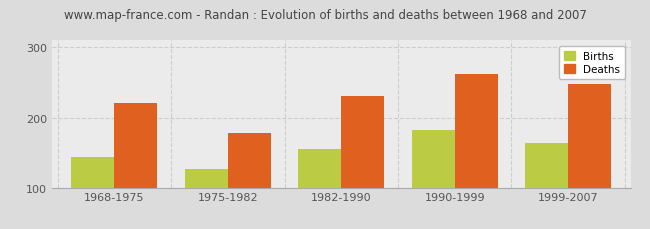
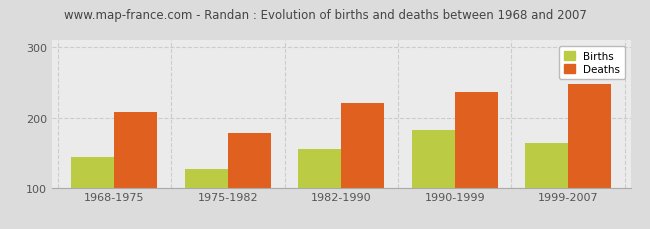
Deaths/1968-1975: 221 -> 208
Deaths/1982-1990: 230 -> 220
Deaths/1990-1999: 262 -> 236
